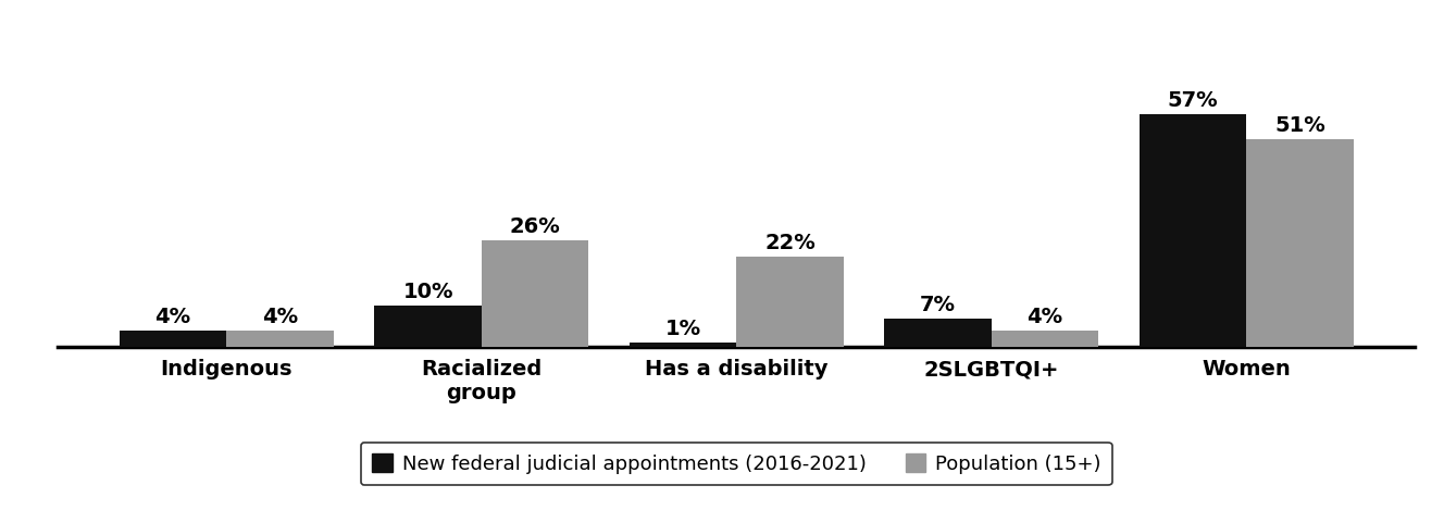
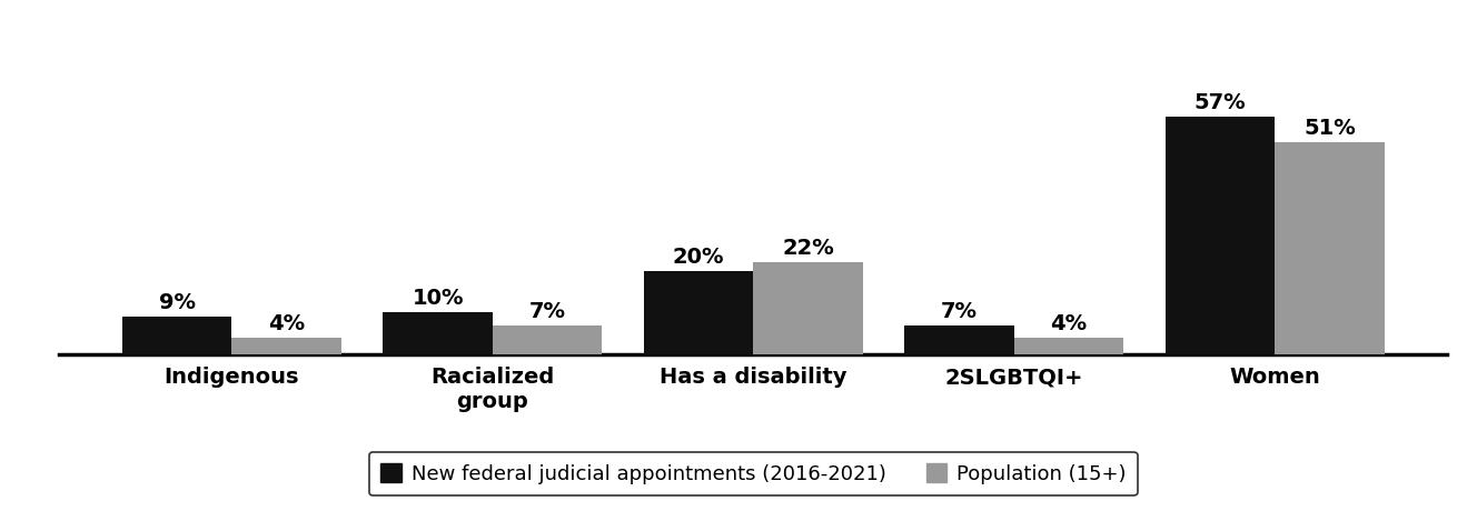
New federal judicial appointments (2016-2021)/Indigenous: 4% -> 9%
Population (15+)/Racialized group: 26% -> 7%
New federal judicial appointments (2016-2021)/Has a disability: 1% -> 20%
